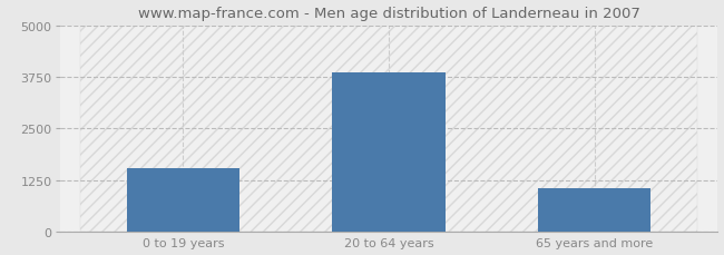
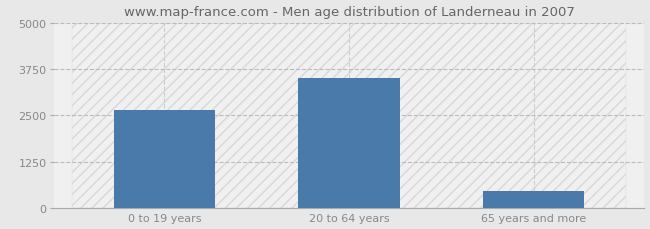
0 to 19 years: 1530 -> 2650
20 to 64 years: 3860 -> 3500
65 years and more: 1050 -> 450
